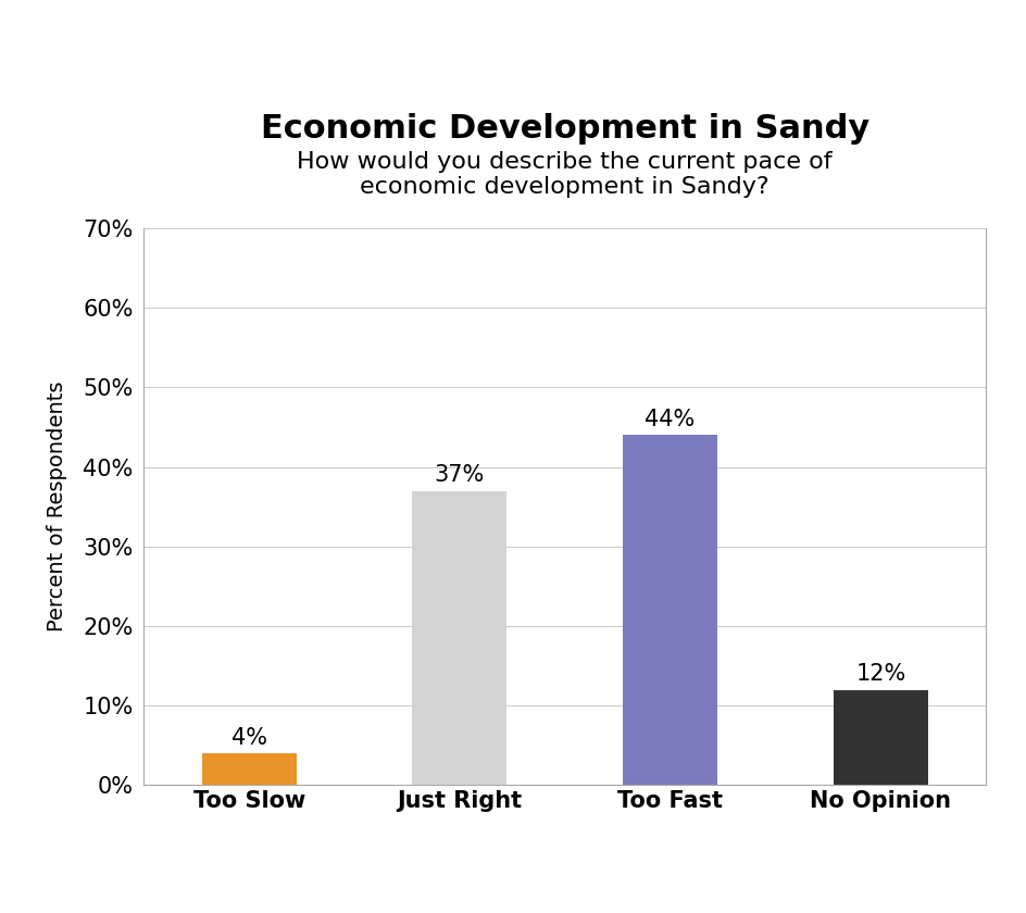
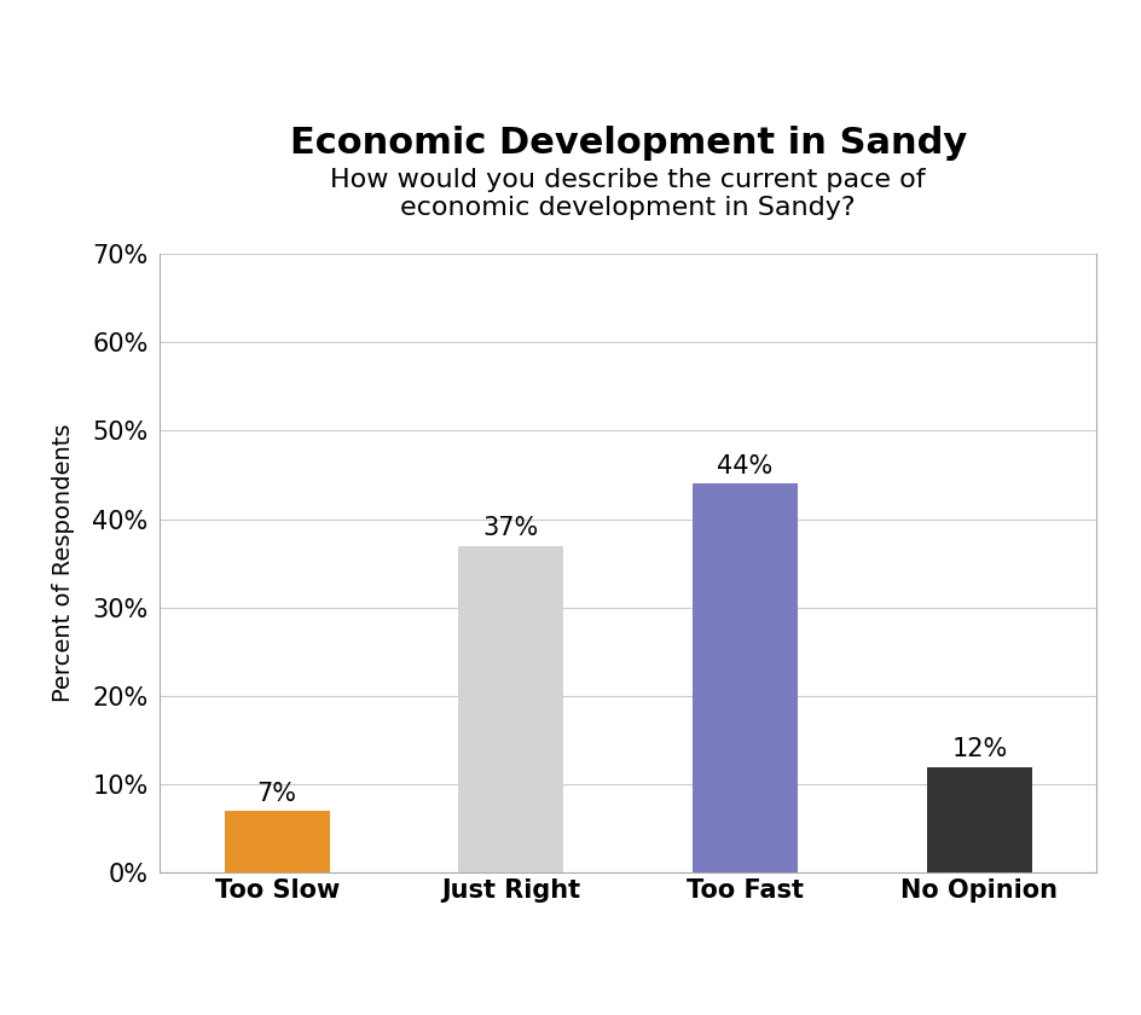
Too Slow: 4% -> 7%
